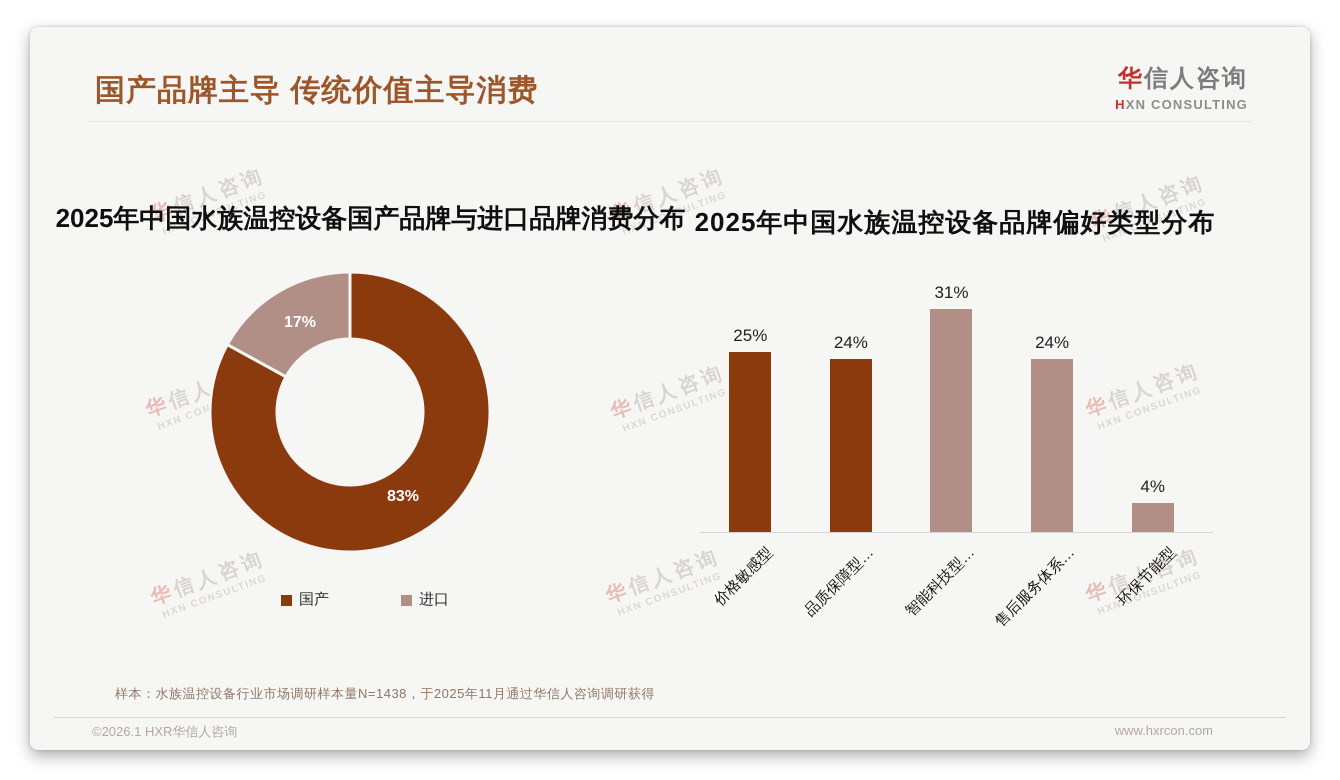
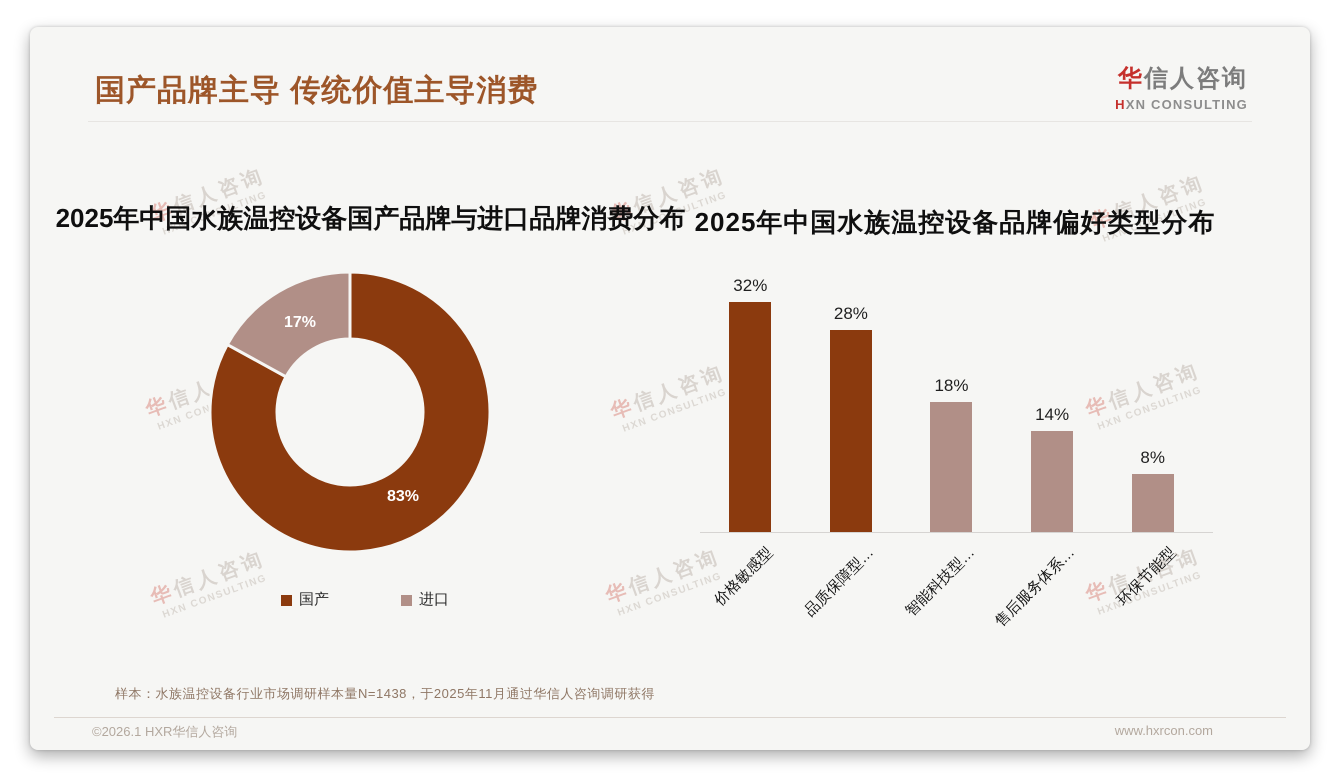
2025年中国水族温控设备品牌偏好类型分布/价格敏感型: 25% -> 32%
2025年中国水族温控设备品牌偏好类型分布/品质保障型…: 24% -> 28%
2025年中国水族温控设备品牌偏好类型分布/智能科技型…: 31% -> 18%
2025年中国水族温控设备品牌偏好类型分布/售后服务体系…: 24% -> 14%
2025年中国水族温控设备品牌偏好类型分布/环保节能型: 4% -> 8%
